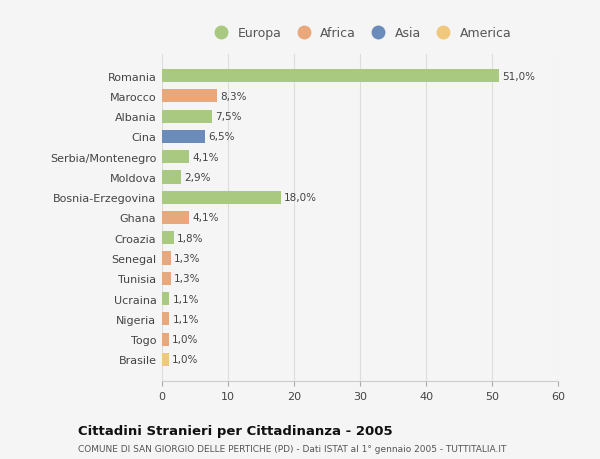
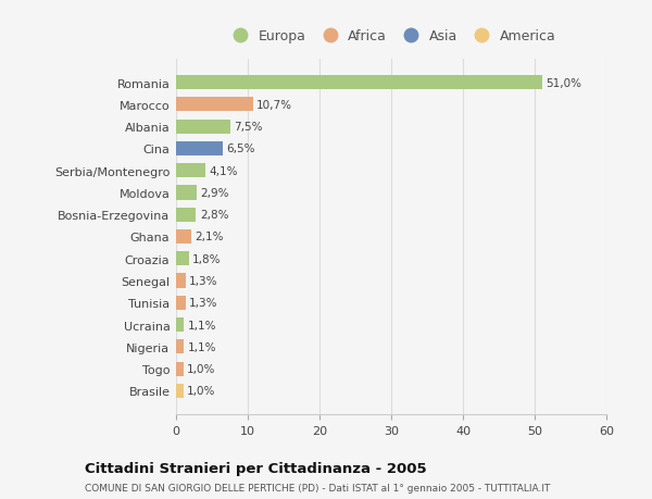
Marocco: 8,3% -> 10,7%
Bosnia-Erzegovina: 18,0% -> 2,8%
Ghana: 4,1% -> 2,1%
